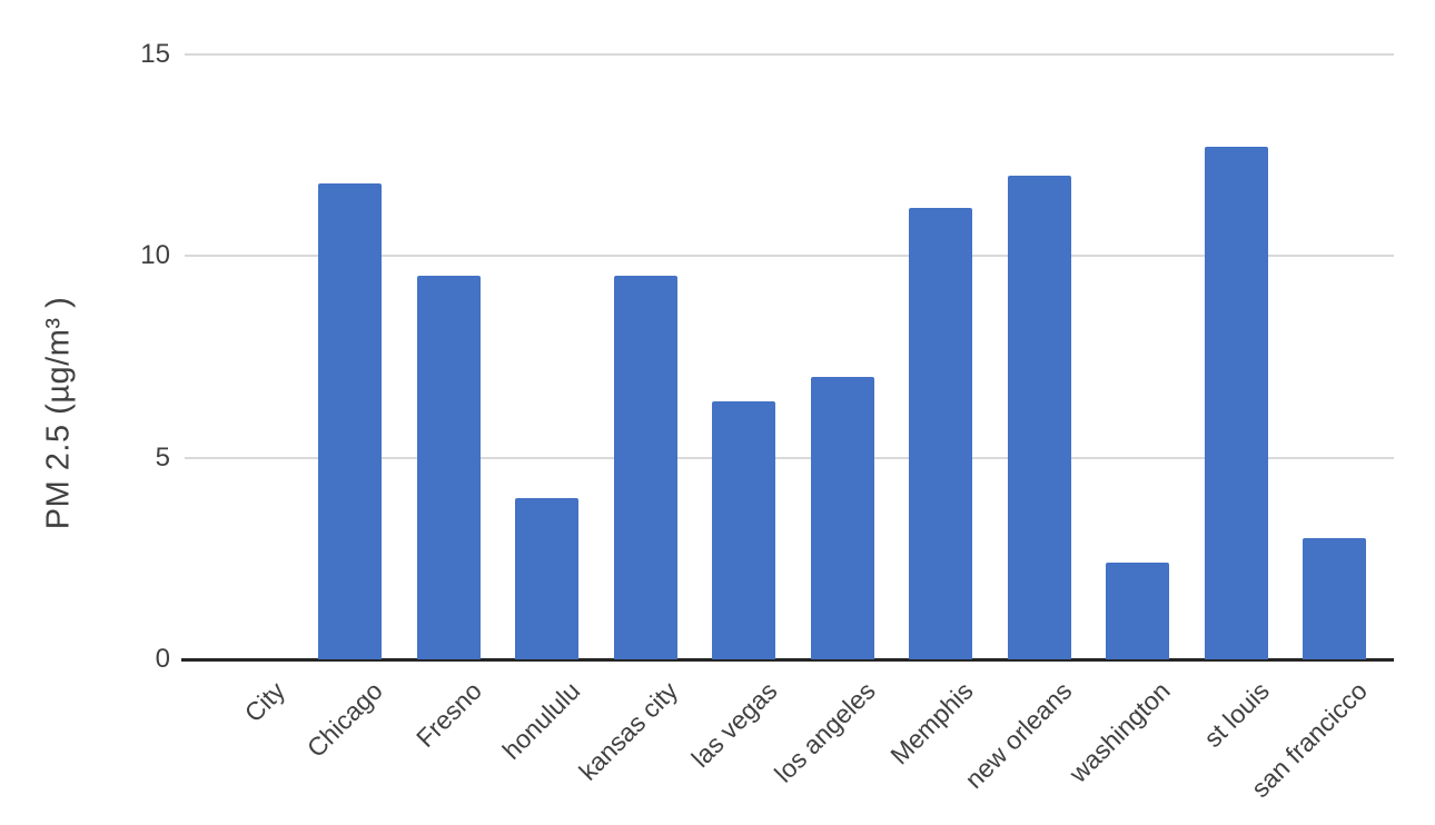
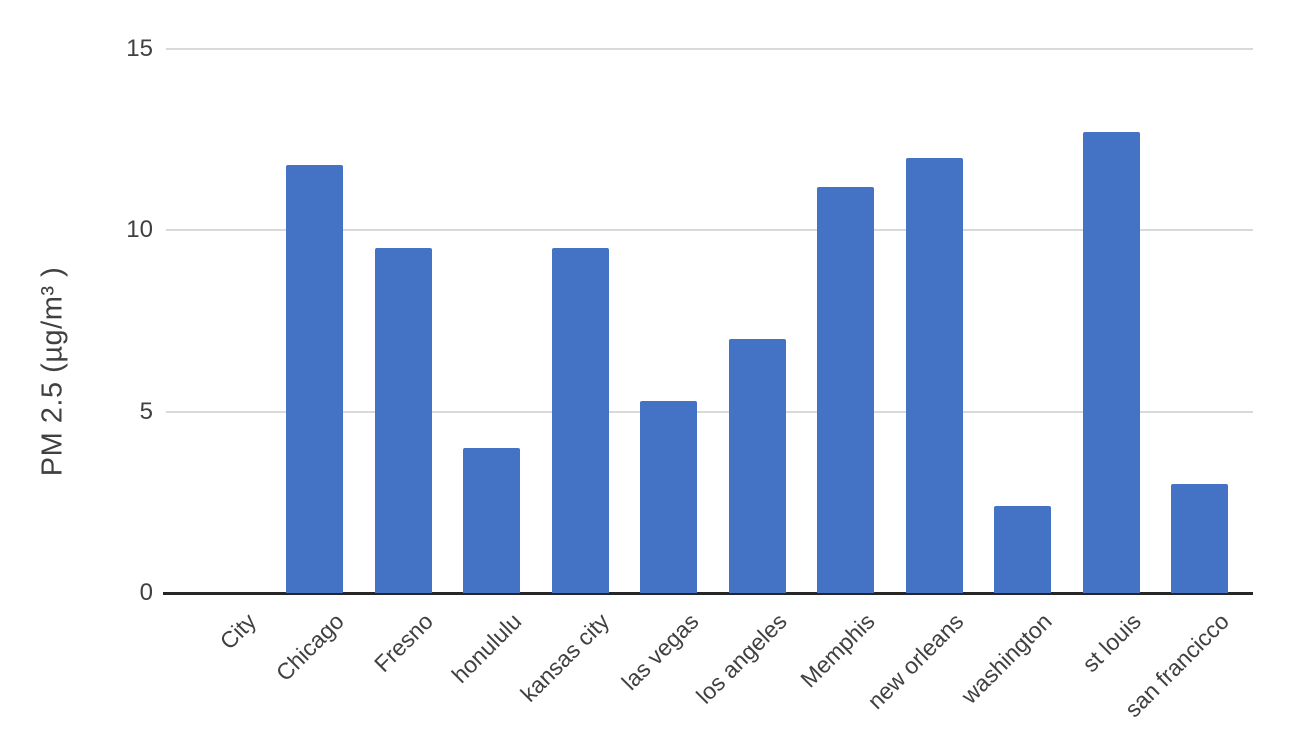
las vegas: 6.4 -> 5.3
